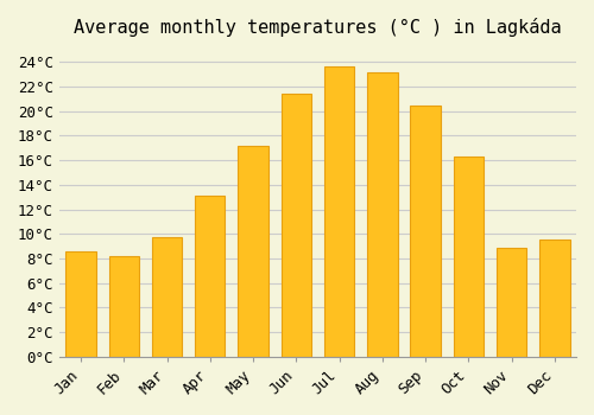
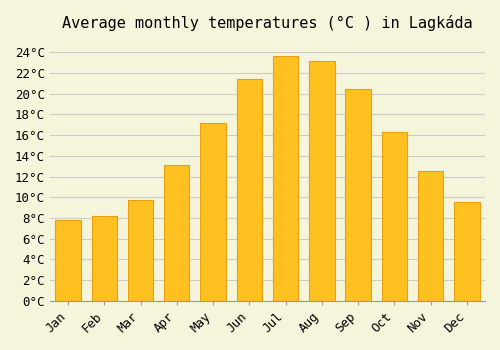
Jan: 8.6°C -> 7.8°C
Nov: 8.9°C -> 12.5°C
